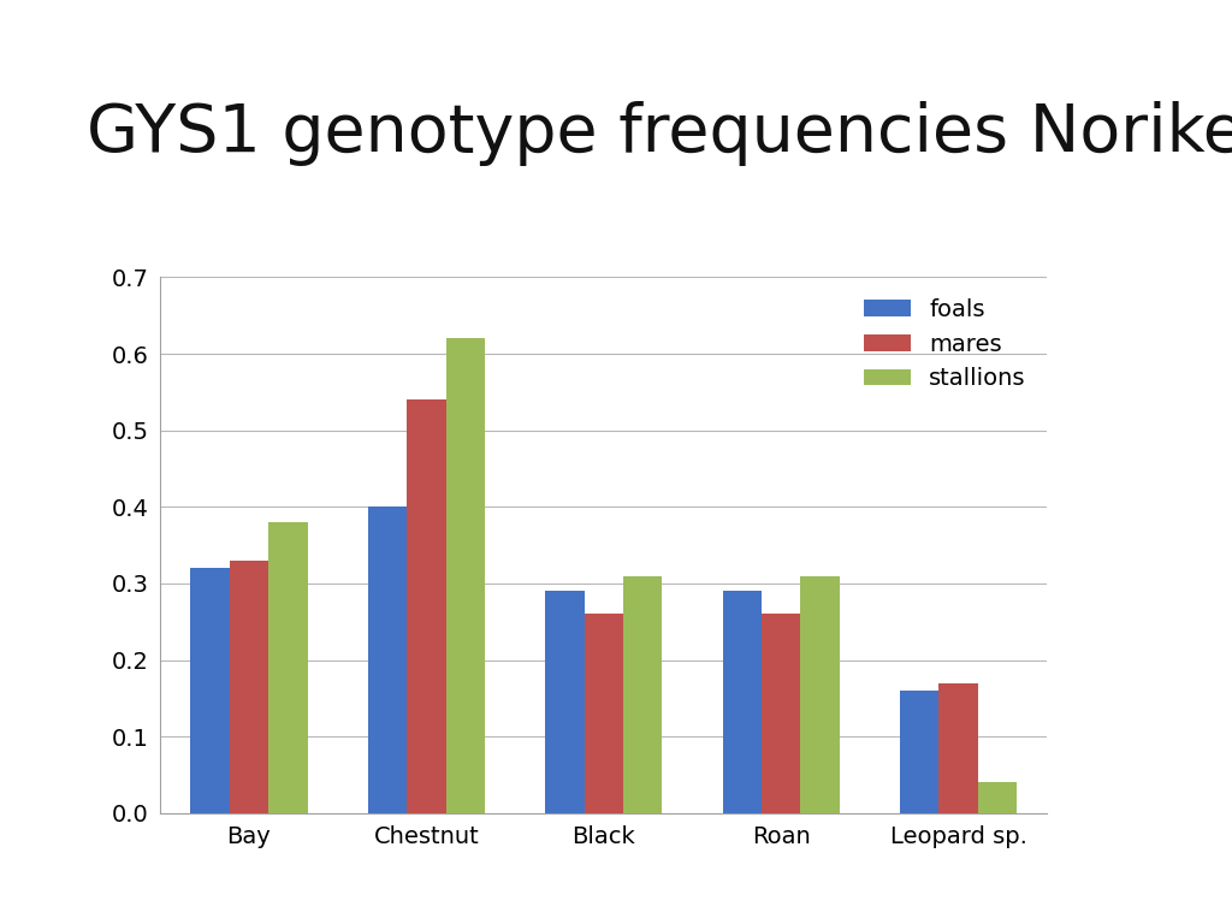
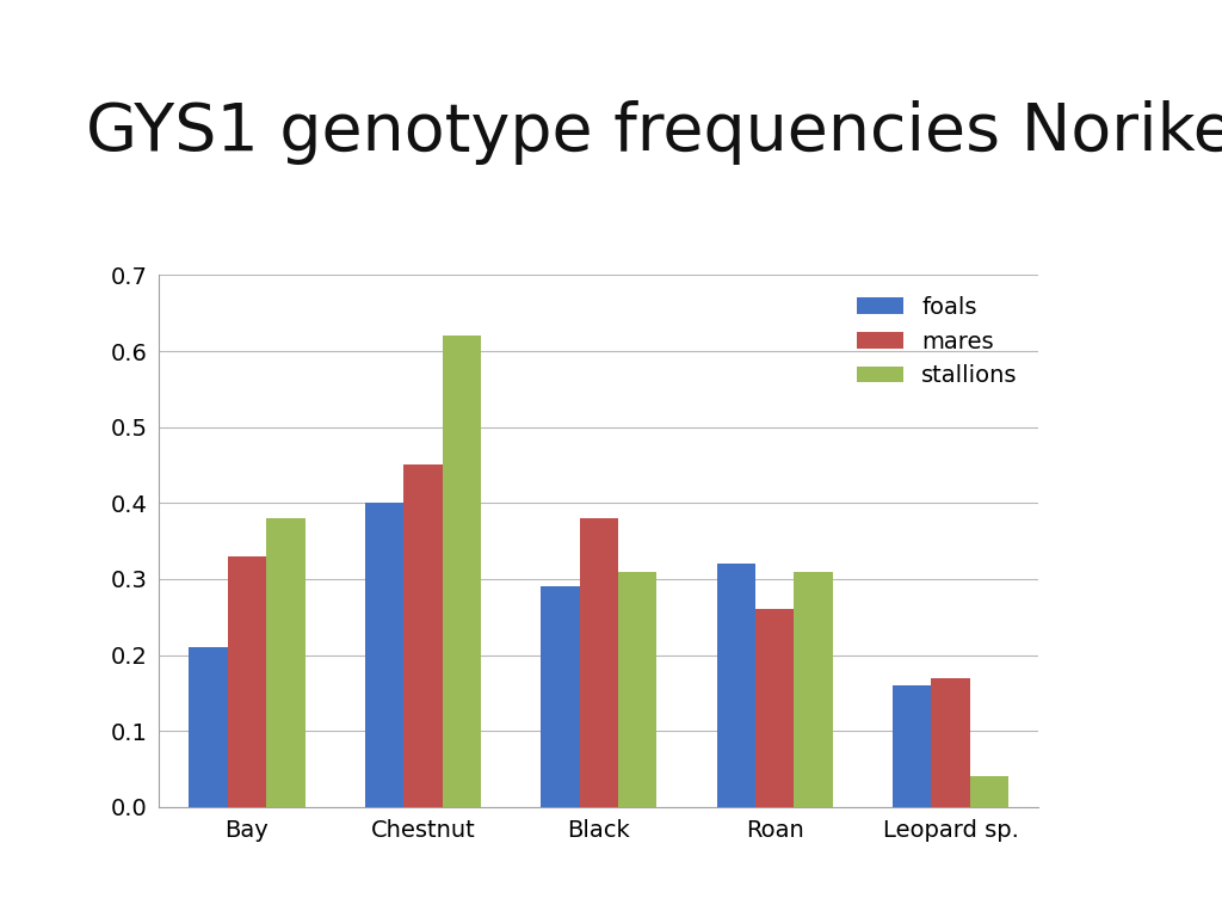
foals/Bay: 0.32 -> 0.21
mares/Chestnut: 0.54 -> 0.45
mares/Black: 0.26 -> 0.38
foals/Roan: 0.29 -> 0.32
